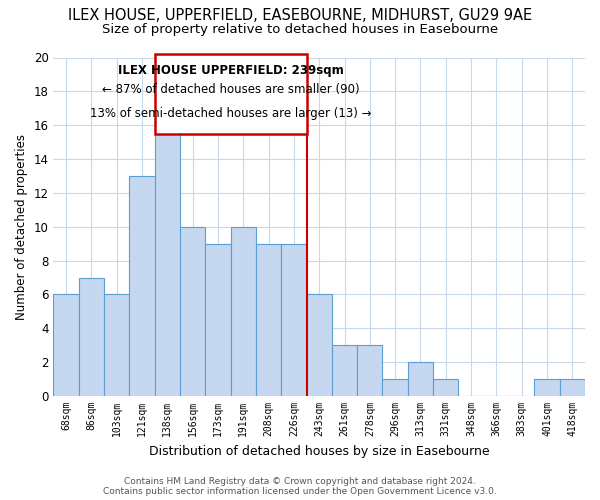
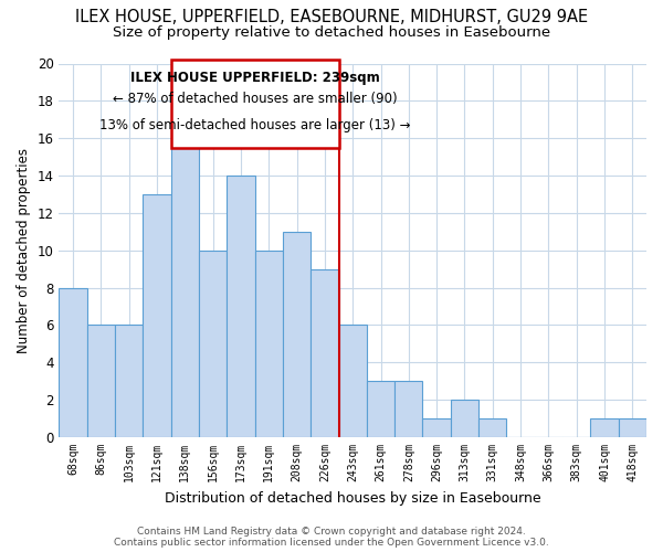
68sqm: 6 -> 8
86sqm: 7 -> 6
173sqm: 9 -> 14
208sqm: 9 -> 11
